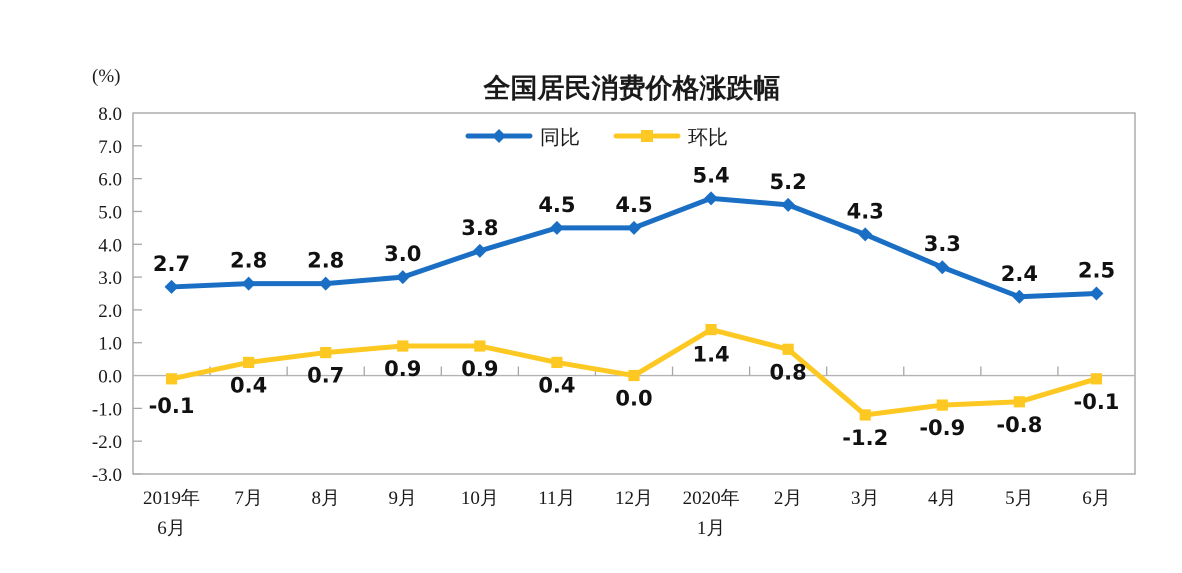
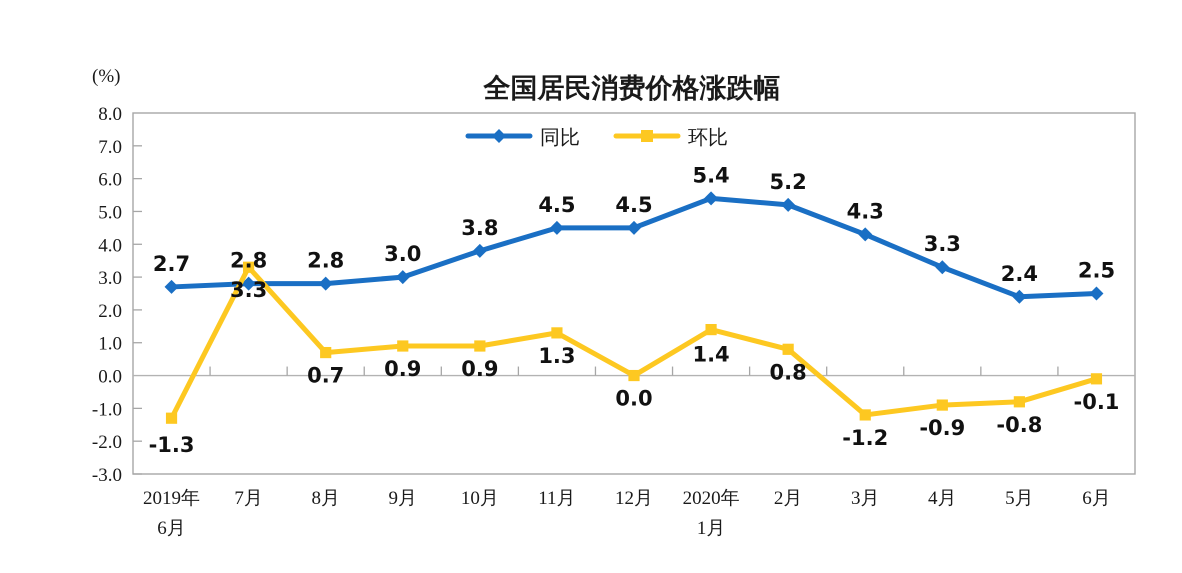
环比/2019年 6月: -0.1 -> -1.3
环比/7月: 0.4 -> 3.3
环比/11月: 0.4 -> 1.3
